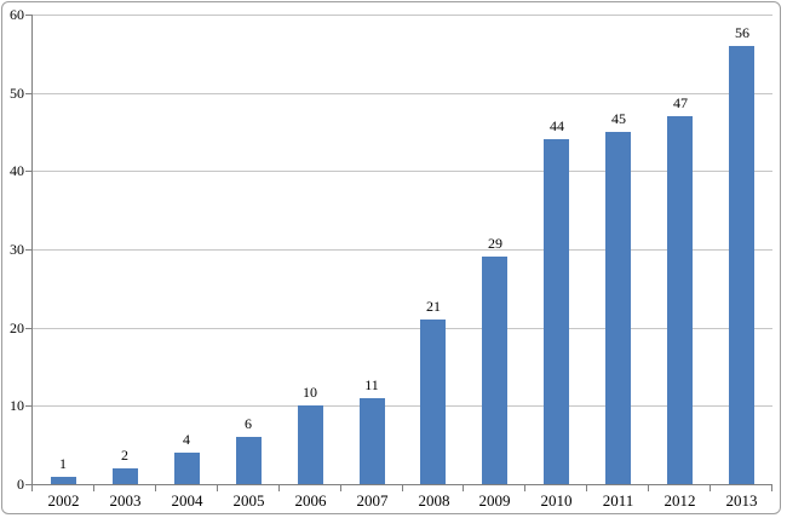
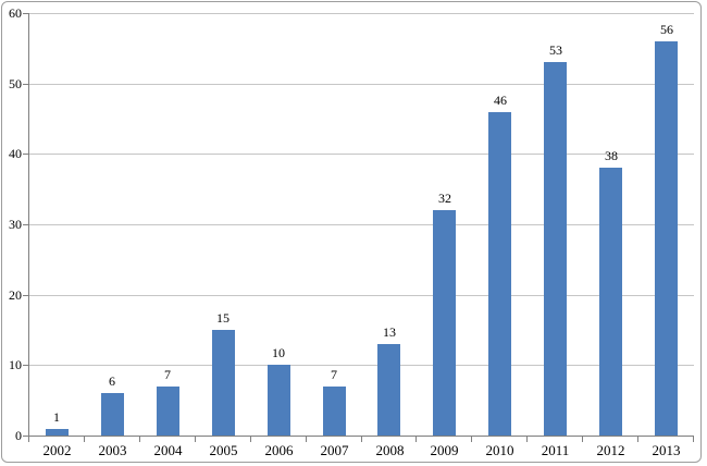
2003: 2 -> 6
2004: 4 -> 7
2005: 6 -> 15
2007: 11 -> 7
2008: 21 -> 13
2009: 29 -> 32
2010: 44 -> 46
2011: 45 -> 53
2012: 47 -> 38
